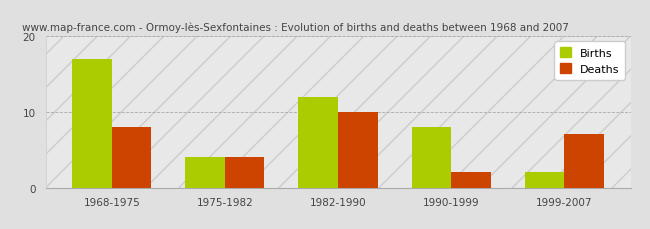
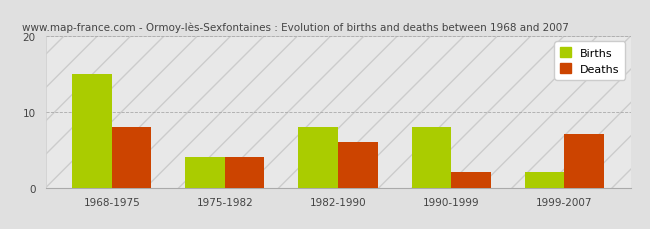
Births/1968-1975: 17 -> 15
Births/1982-1990: 12 -> 8
Deaths/1982-1990: 10 -> 6
